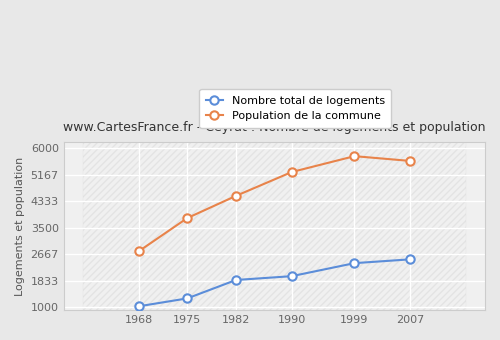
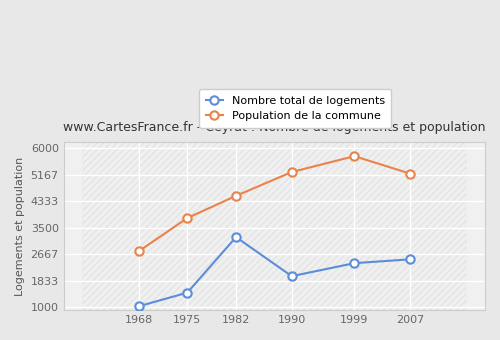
Nombre total de logements/1975: 1270 -> 1450
Nombre total de logements/1982: 1850 -> 3200
Population de la commune/2007: 5600 -> 5200
